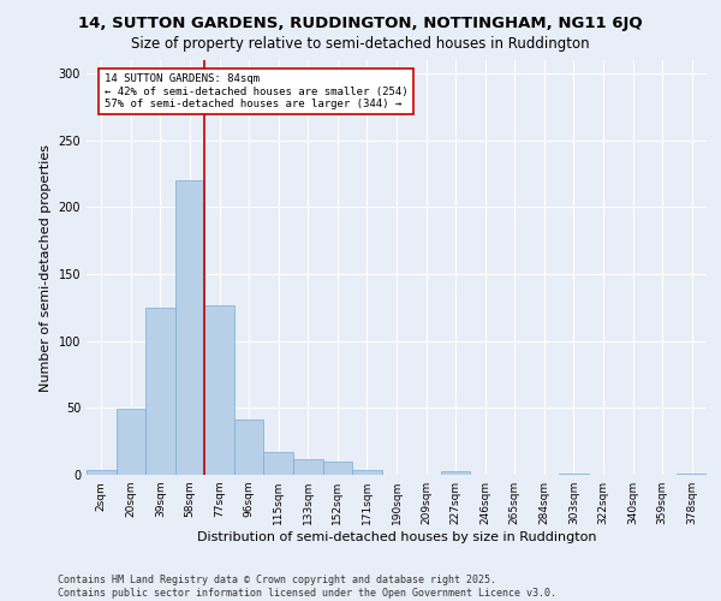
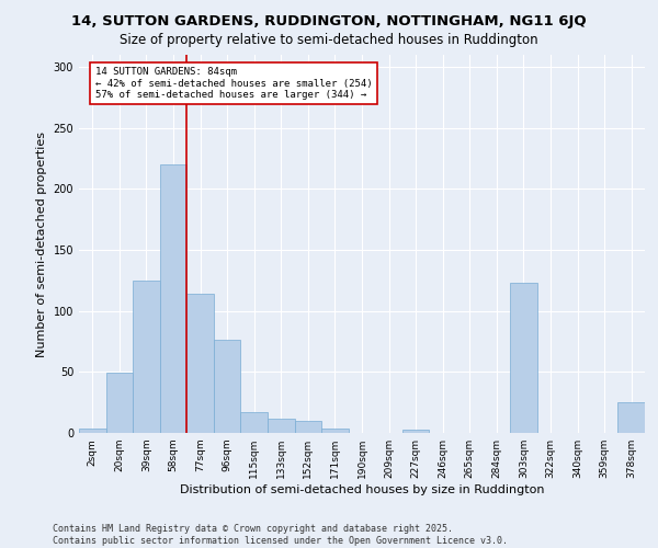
77sqm: 127 -> 114
96sqm: 41 -> 76
303sqm: 1 -> 123
378sqm: 1 -> 25
